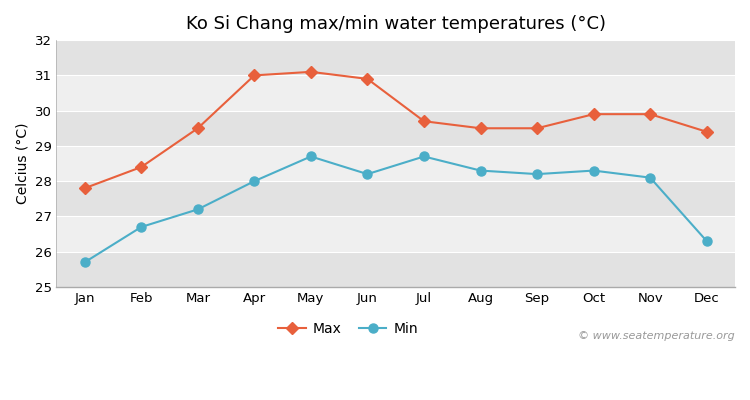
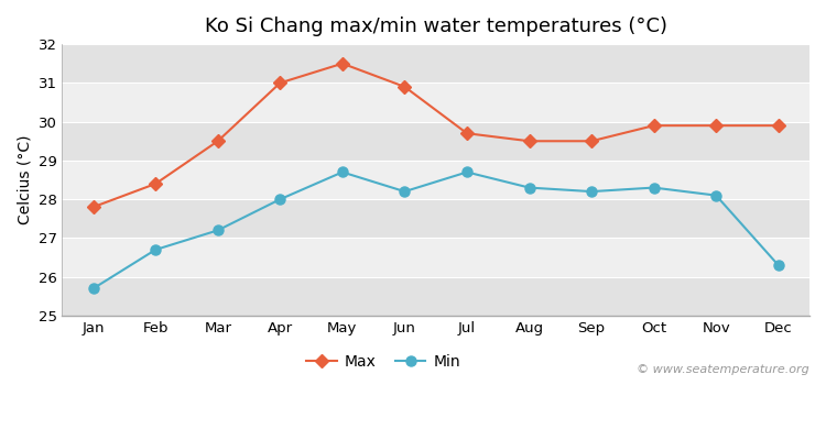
Max/May: 31.1 -> 31.5
Max/Dec: 29.4 -> 29.9
